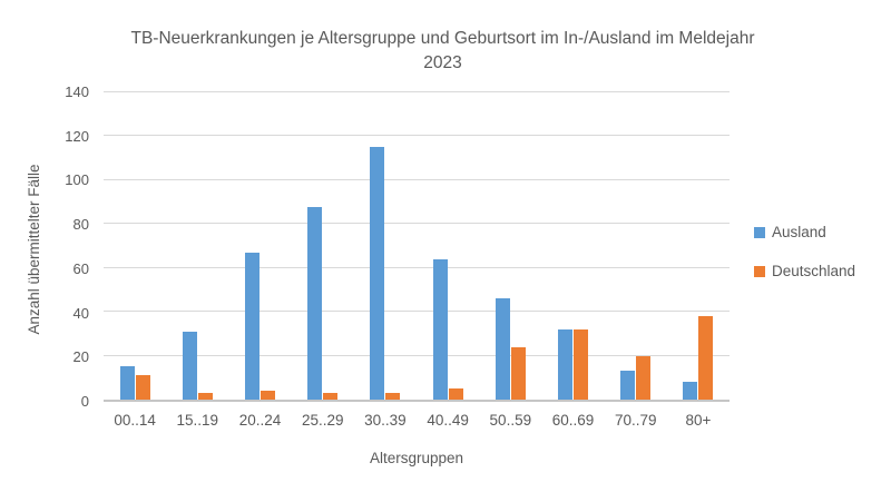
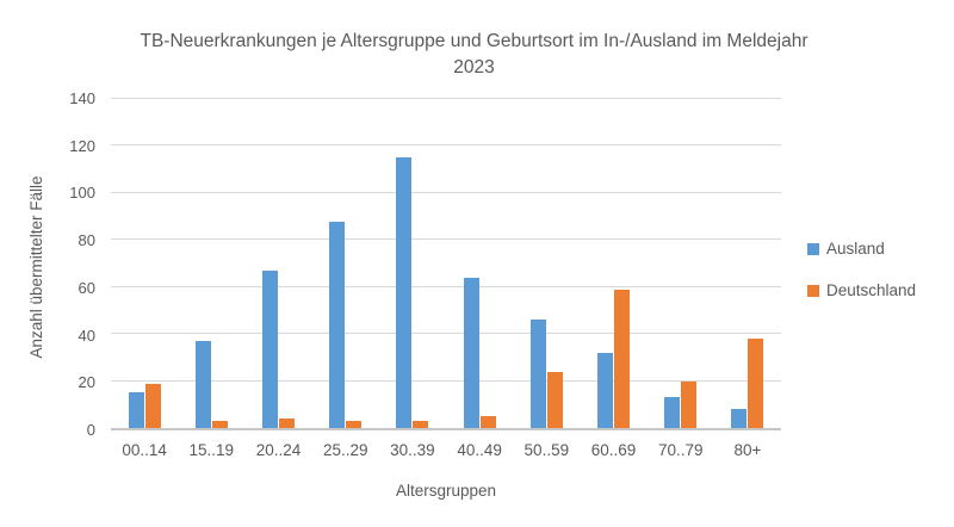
Deutschland/00..14: 11 -> 19
Ausland/15..19: 31 -> 37
Deutschland/60..69: 32 -> 59
